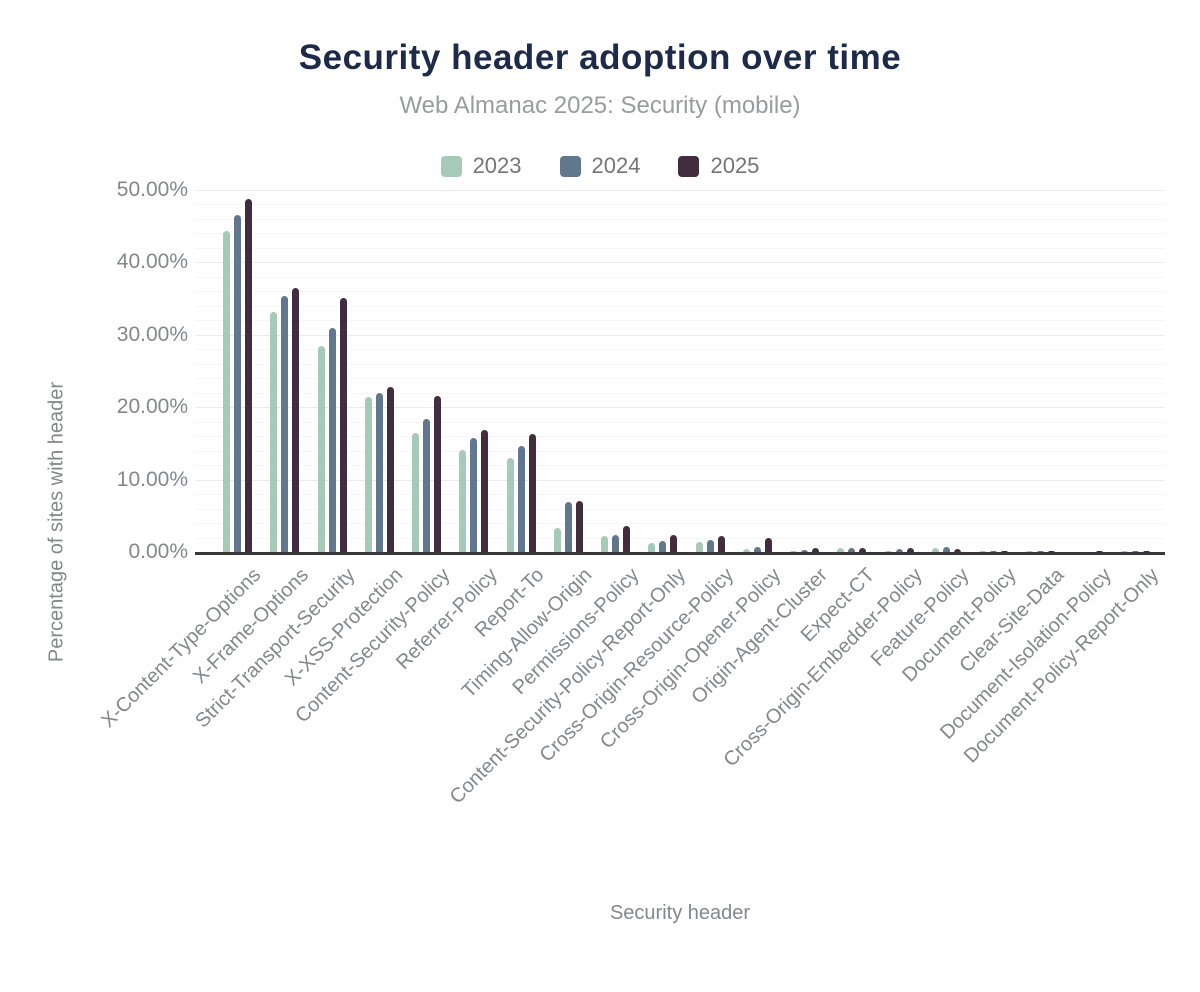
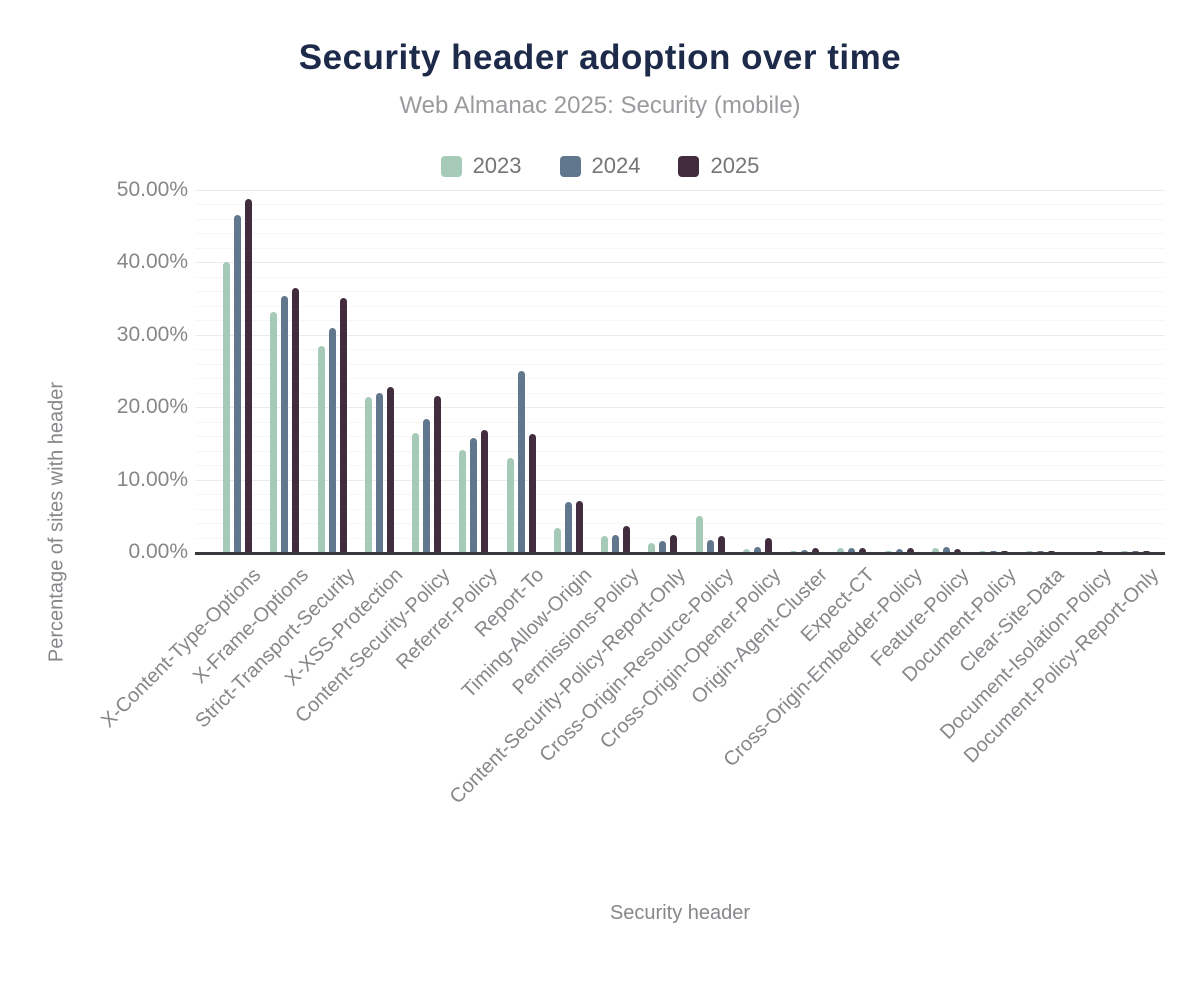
2023/X-Content-Type-Options: 44% -> 40%
2024/Report-To: 15% -> 25%
2023/Cross-Origin-Resource-Policy: 1% -> 5%
